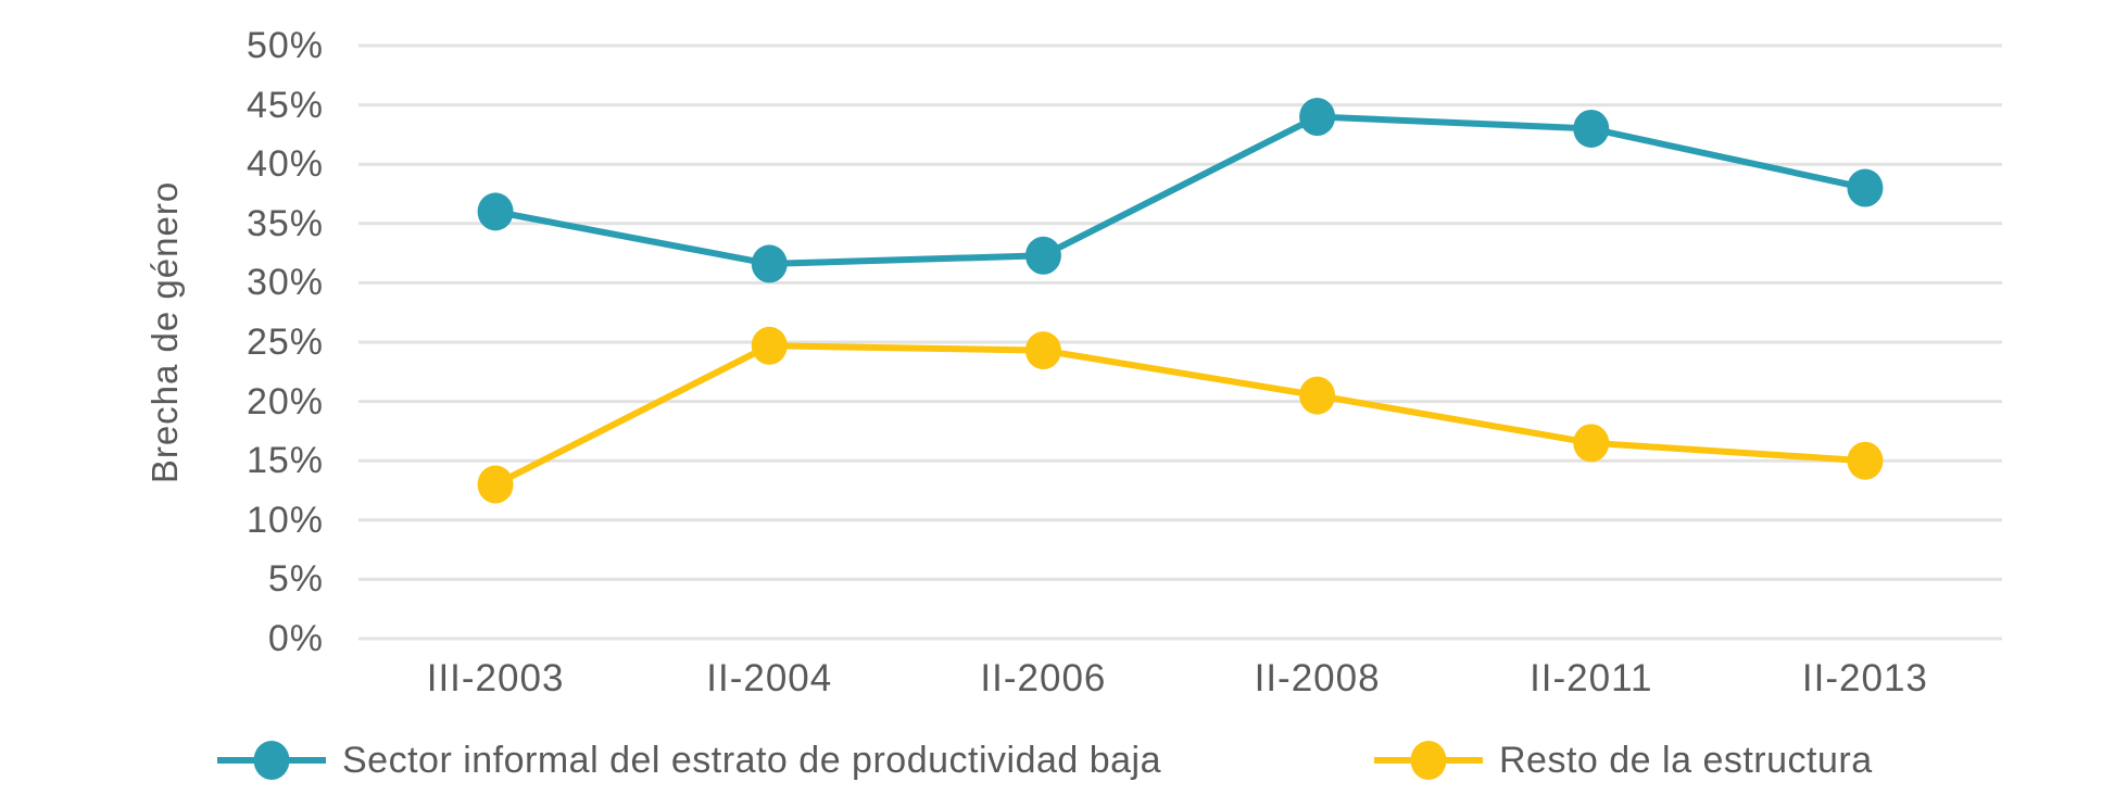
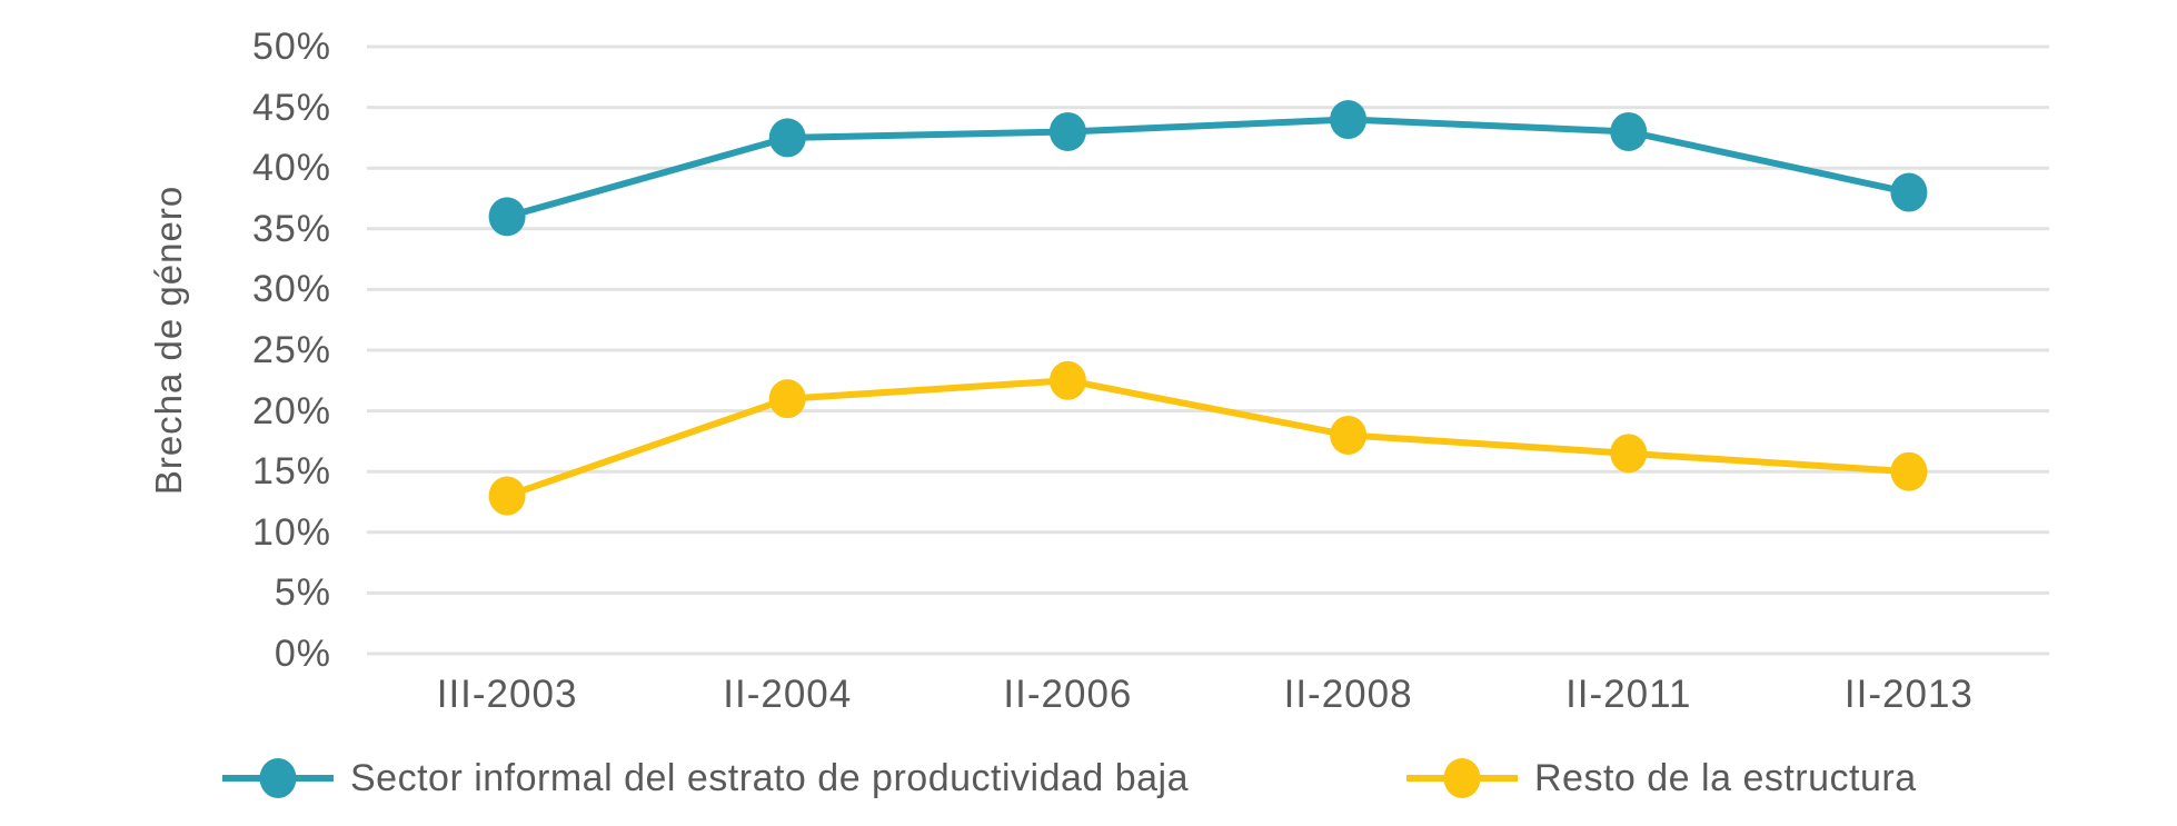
Sector informal del estrato de productividad baja/II-2004: 31.6% -> 42.5%
Resto de la estructura/II-2004: 24.7% -> 21.0%
Sector informal del estrato de productividad baja/II-2006: 32.3% -> 43.0%
Resto de la estructura/II-2006: 24.3% -> 22.5%
Resto de la estructura/II-2008: 20.5% -> 18.0%
